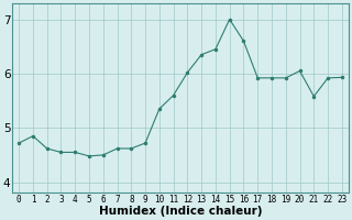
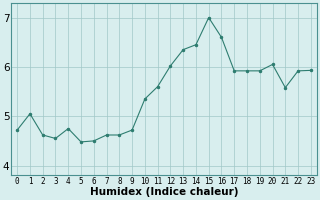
1: 4.85 -> 5.05
4: 4.55 -> 4.75
